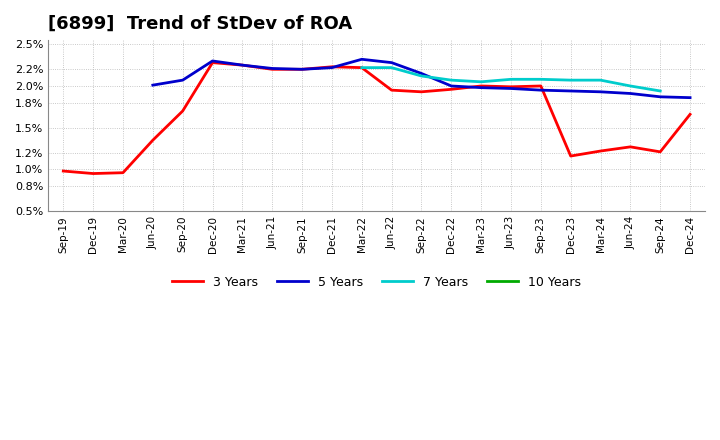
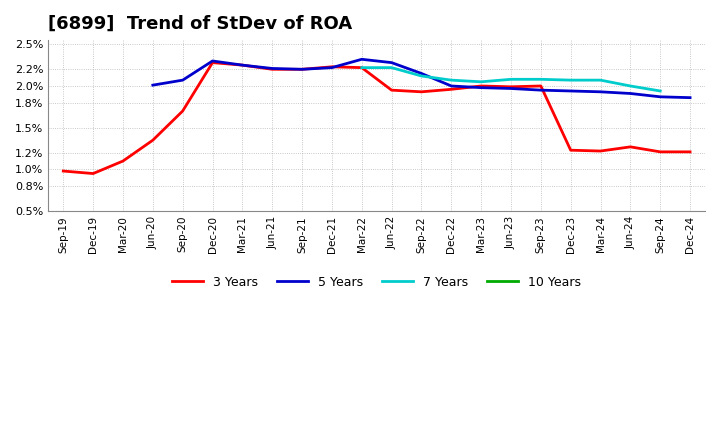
3 Years/Mar-20: 0.96% -> 1.10%
3 Years/Dec-23: 1.16% -> 1.23%
3 Years/Dec-24: 1.66% -> 1.21%
